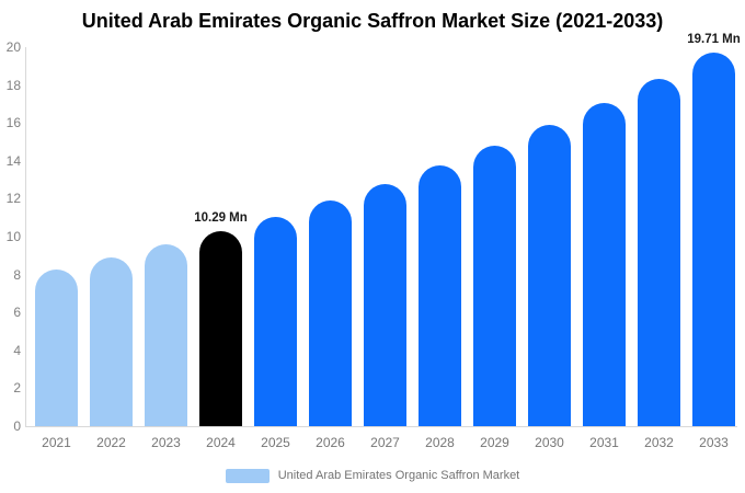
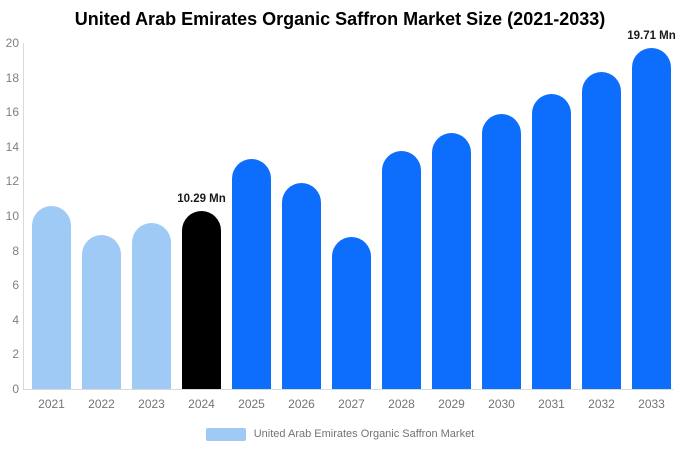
2021: 8.3 -> 10.6
2025: 11.1 -> 13.3
2027: 12.8 -> 8.8
